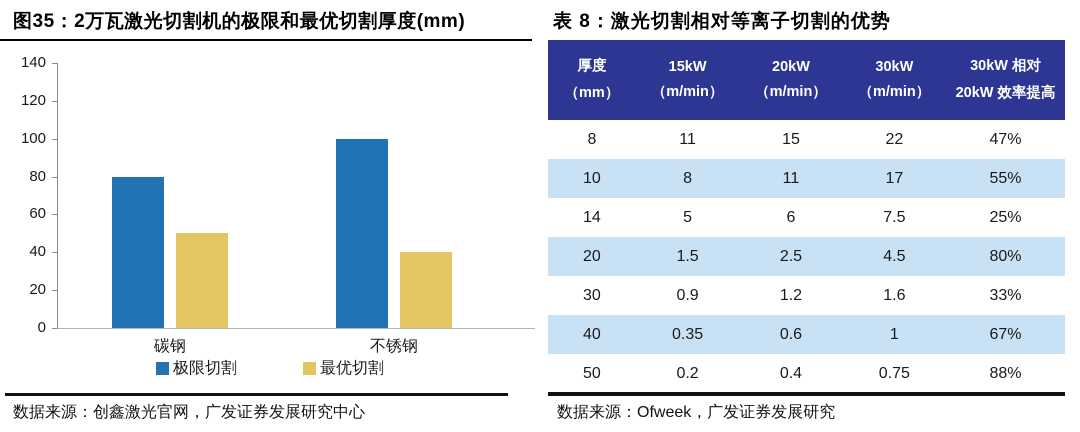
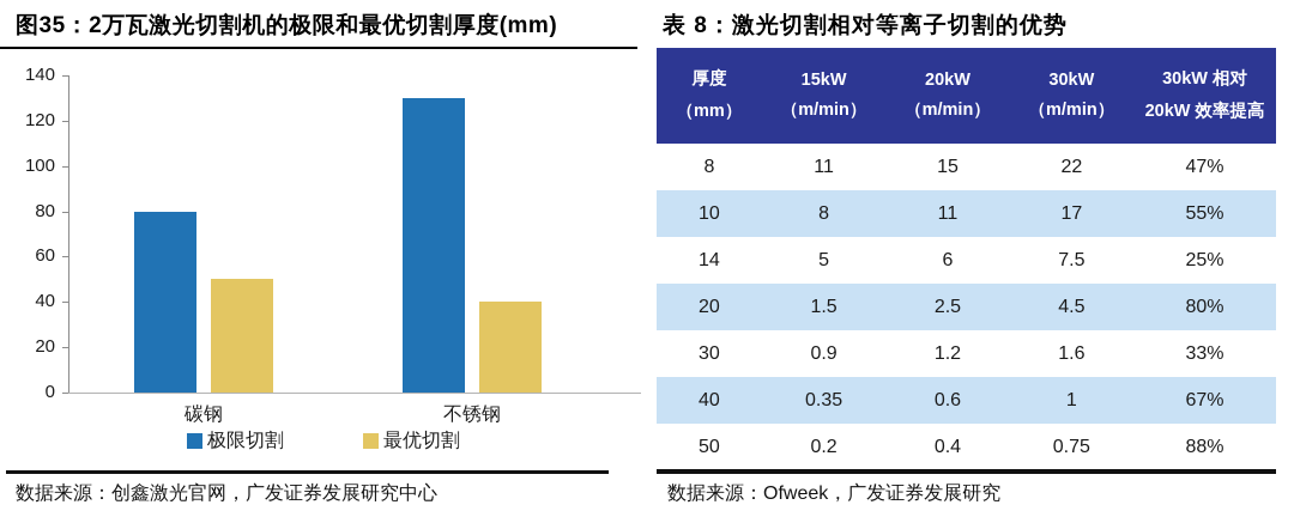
极限切割/不锈钢: 100 -> 130
